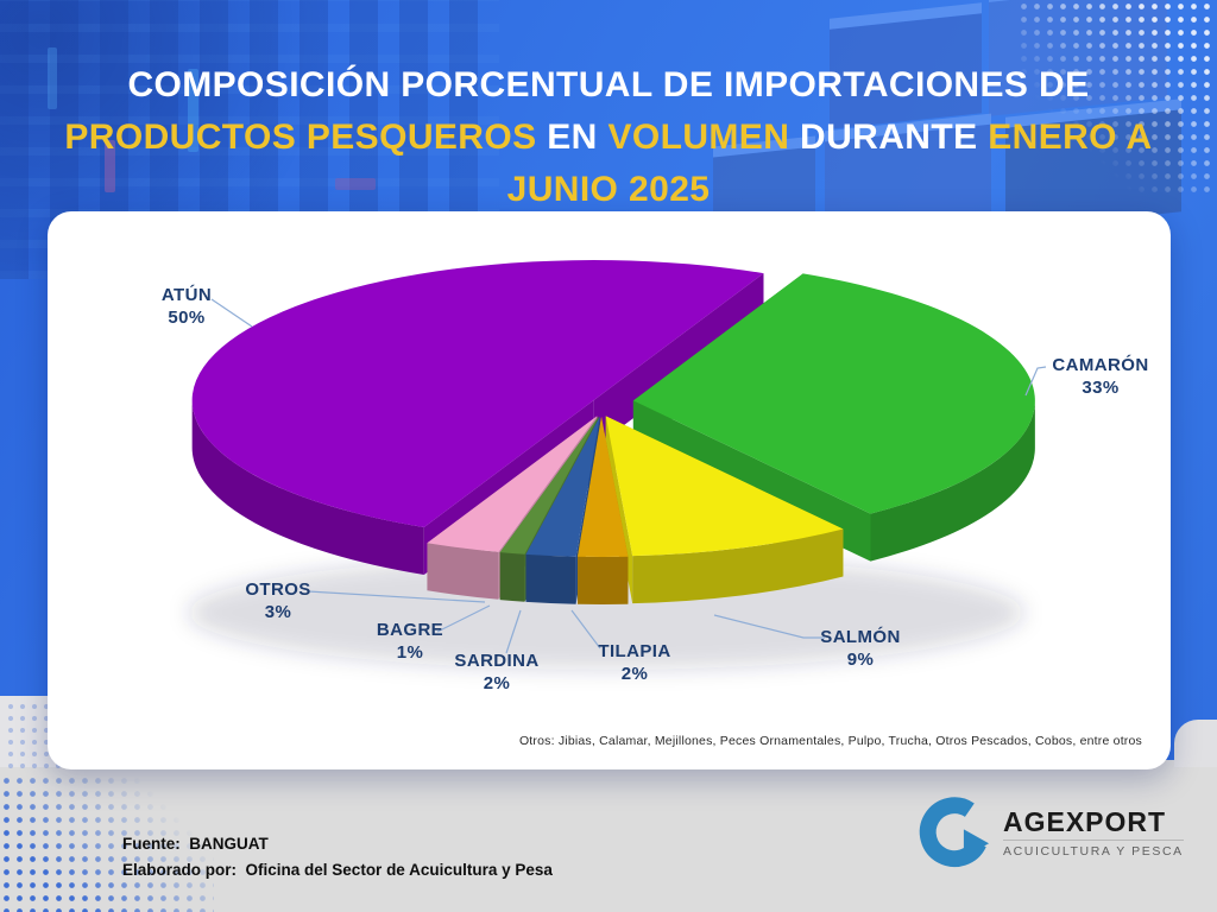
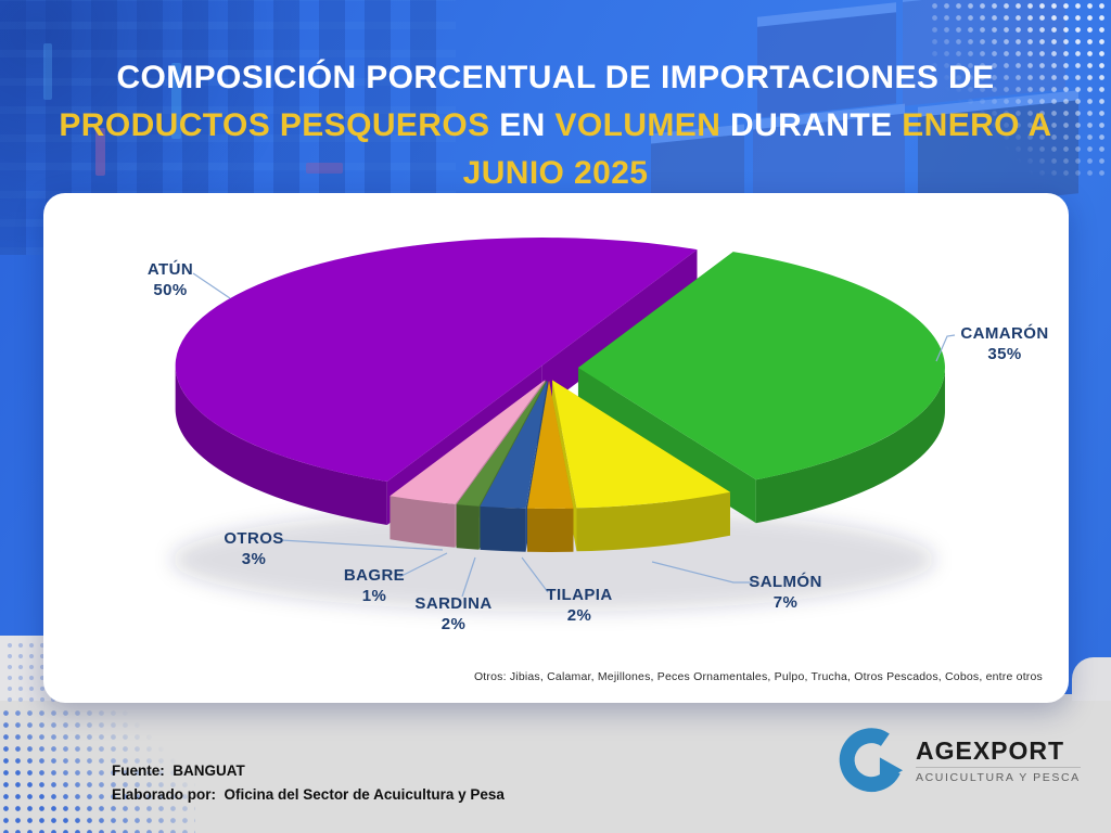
CAMARÓN: 33% -> 35%
SALMÓN: 9% -> 7%
